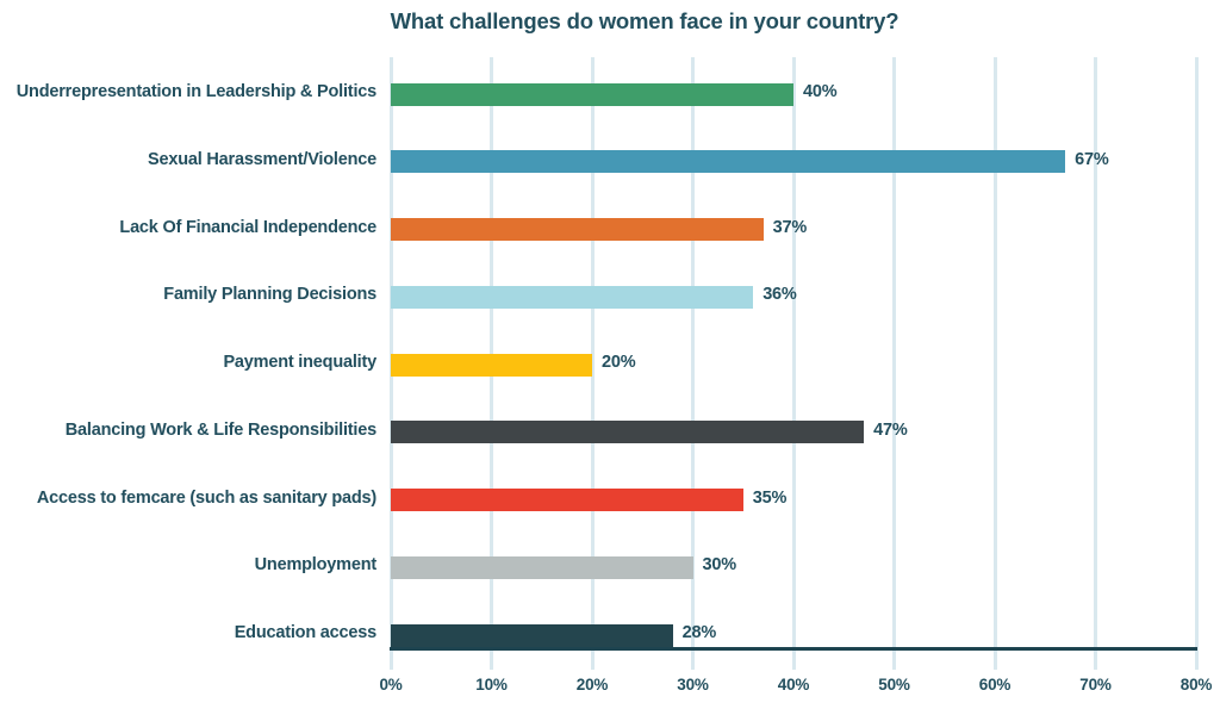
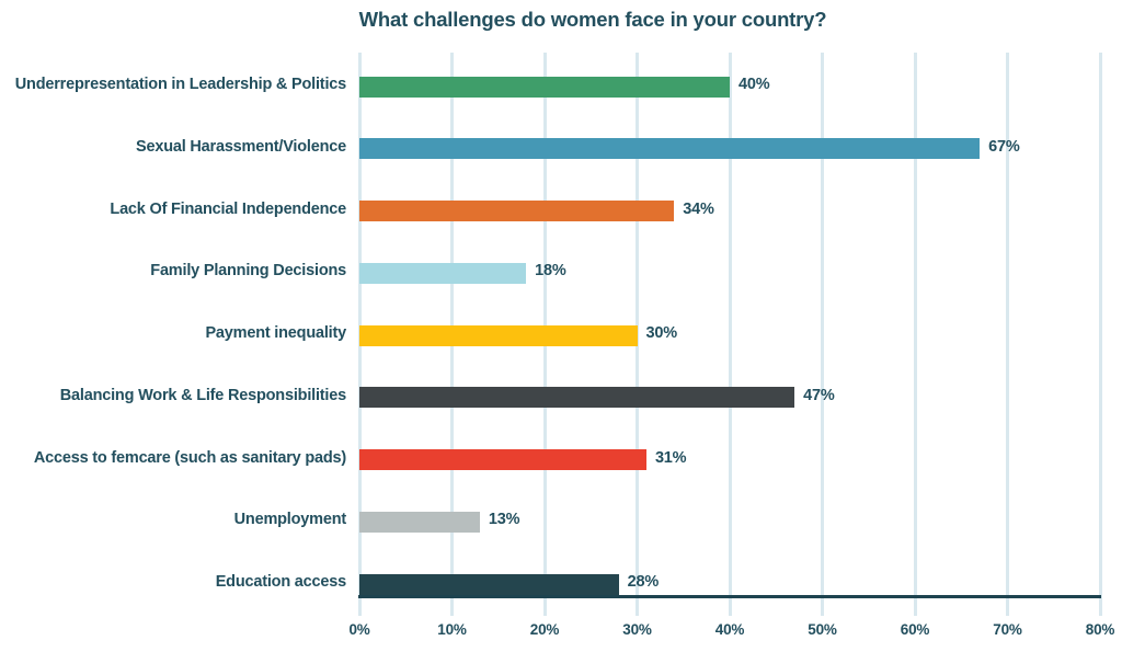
Lack Of Financial Independence: 37% -> 34%
Family Planning Decisions: 36% -> 18%
Payment inequality: 20% -> 30%
Access to femcare (such as sanitary pads): 35% -> 31%
Unemployment: 30% -> 13%
